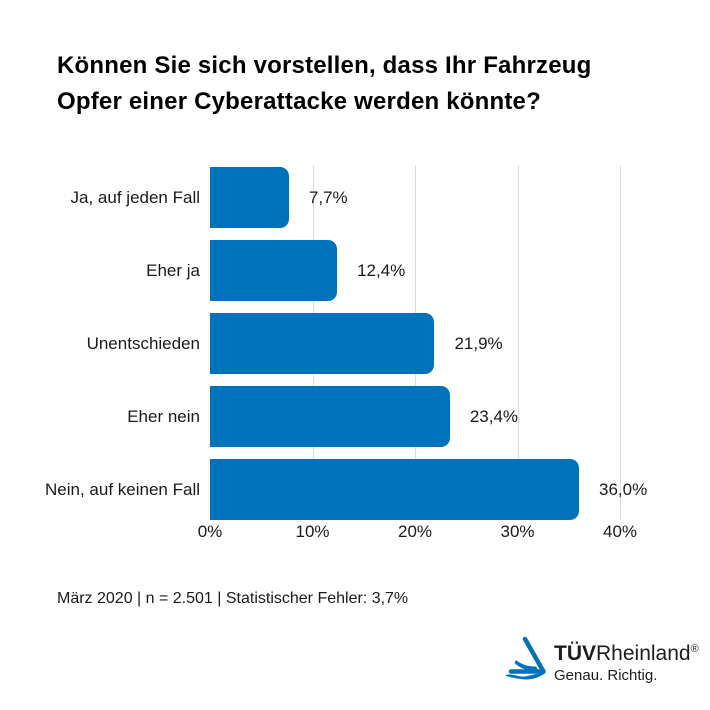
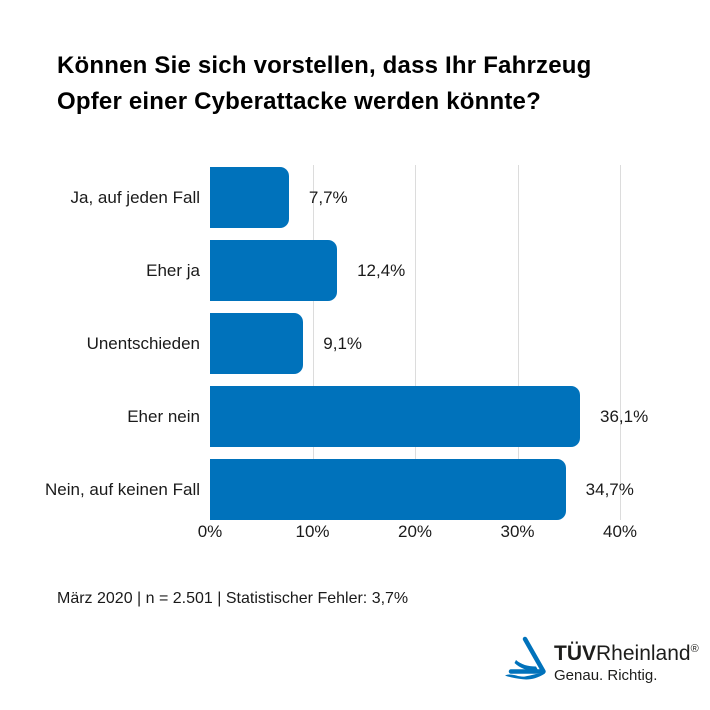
Unentschieden: 21,9% -> 9,1%
Eher nein: 23,4% -> 36,1%
Nein, auf keinen Fall: 36,0% -> 34,7%
